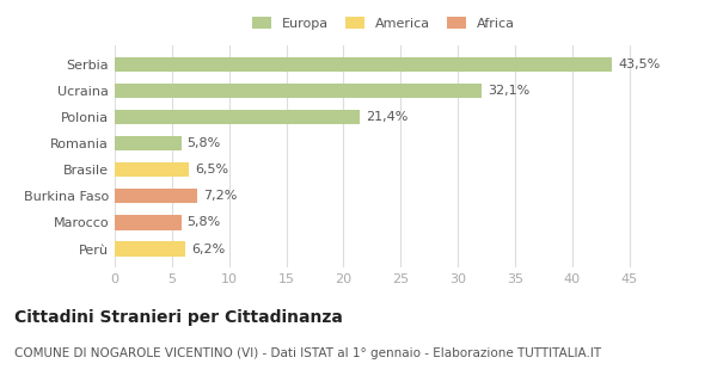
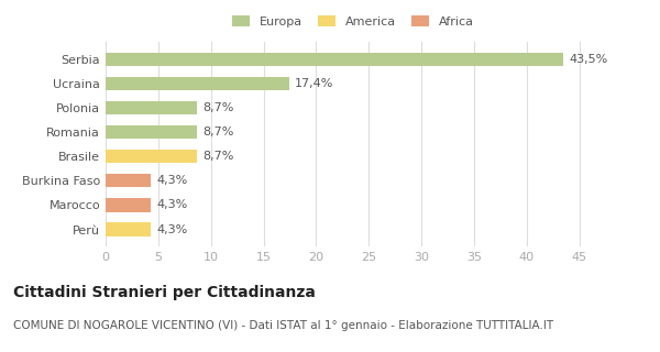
Ucraina: 32,1% -> 17,4%
Polonia: 21,4% -> 8,7%
Romania: 5,8% -> 8,7%
Brasile: 6,5% -> 8,7%
Burkina Faso: 7,2% -> 4,3%
Marocco: 5,8% -> 4,3%
Perù: 6,2% -> 4,3%
